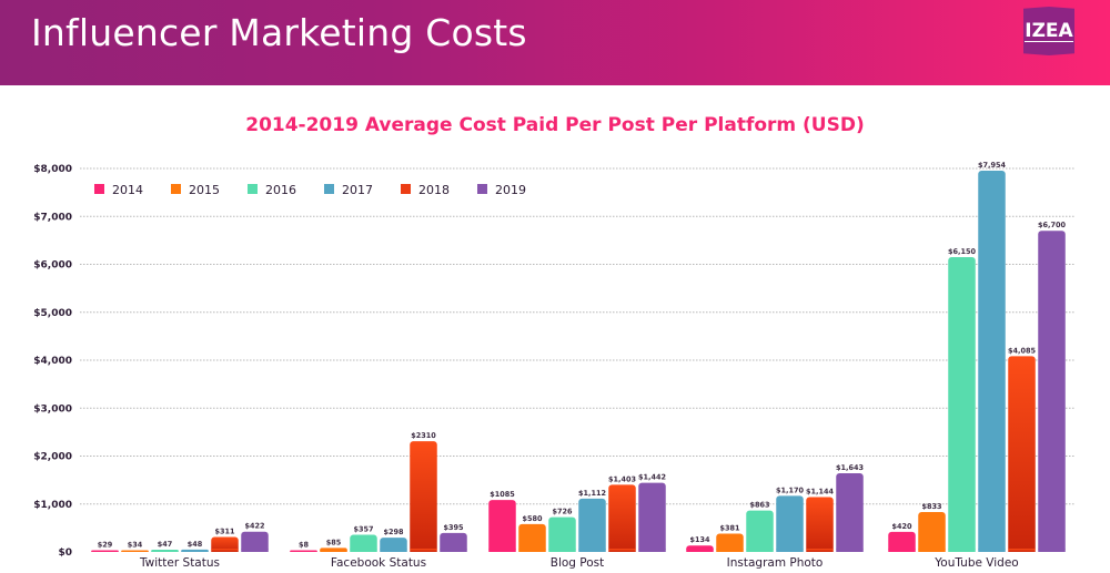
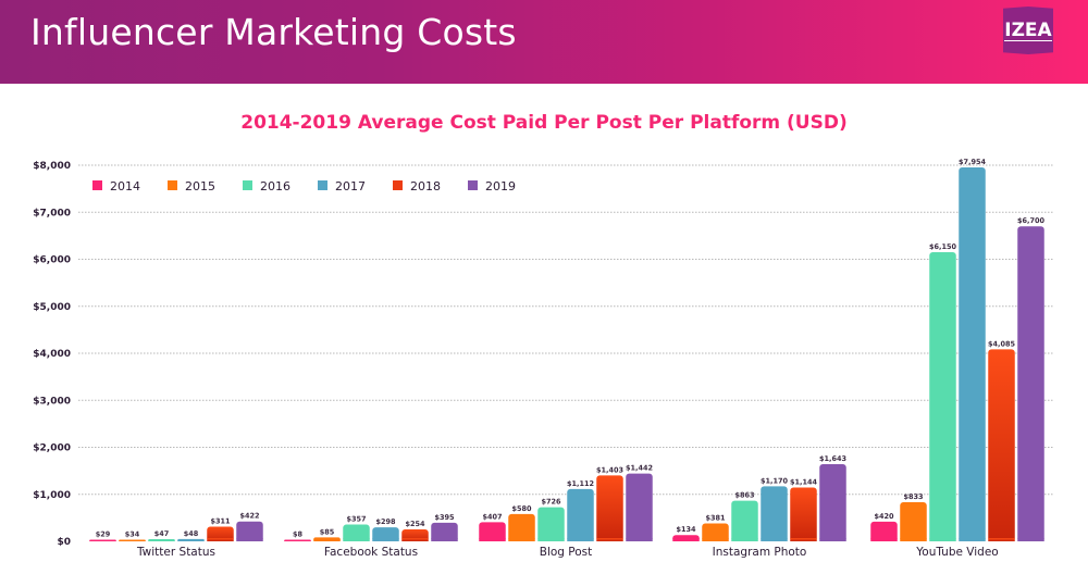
2018/Facebook Status: $2310 -> $254
2014/Blog Post: $1085 -> $407
